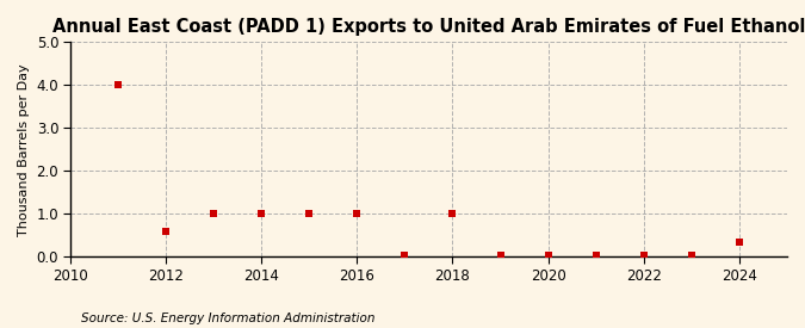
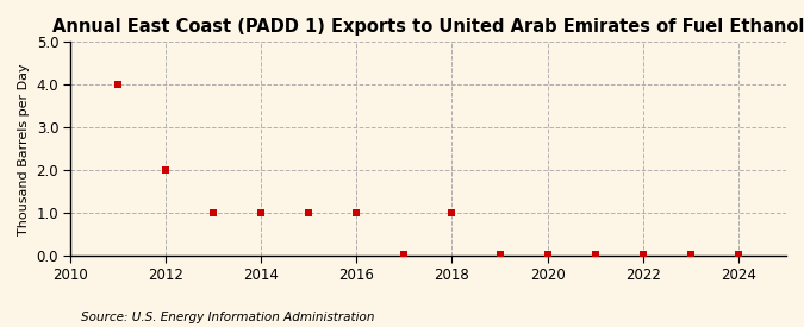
2012: 0.60 -> 2.00
2024: 0.35 -> 0.04
